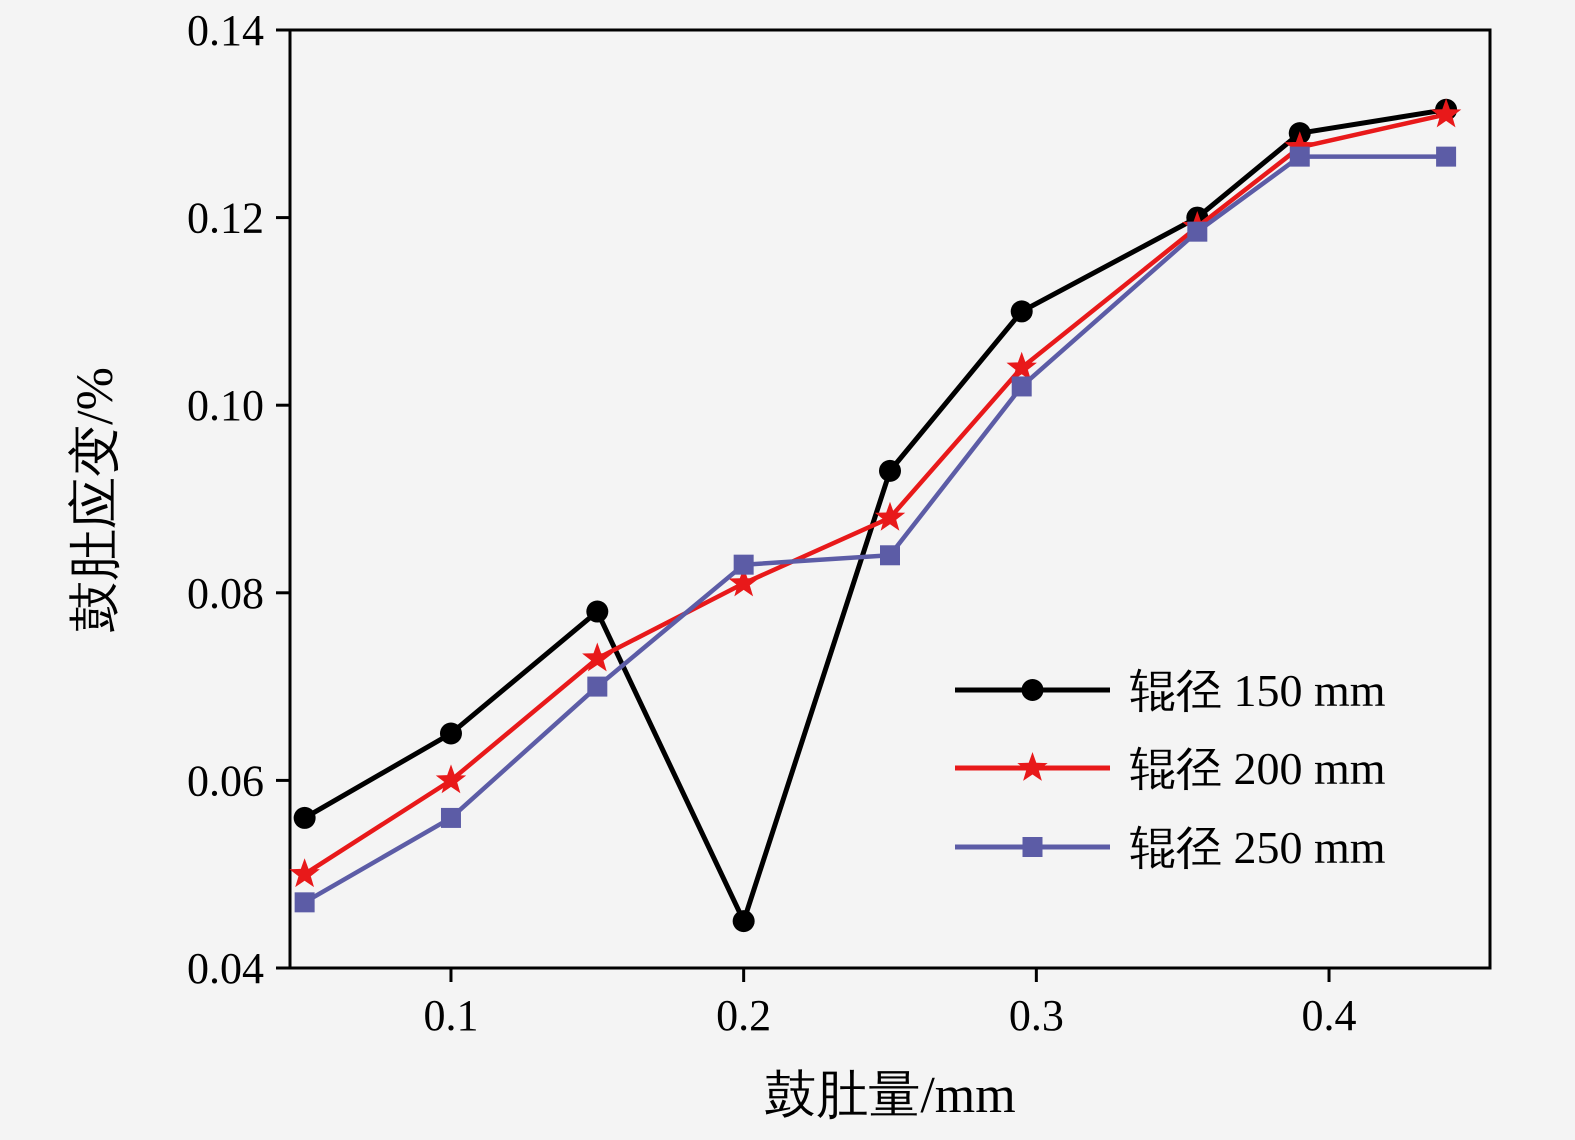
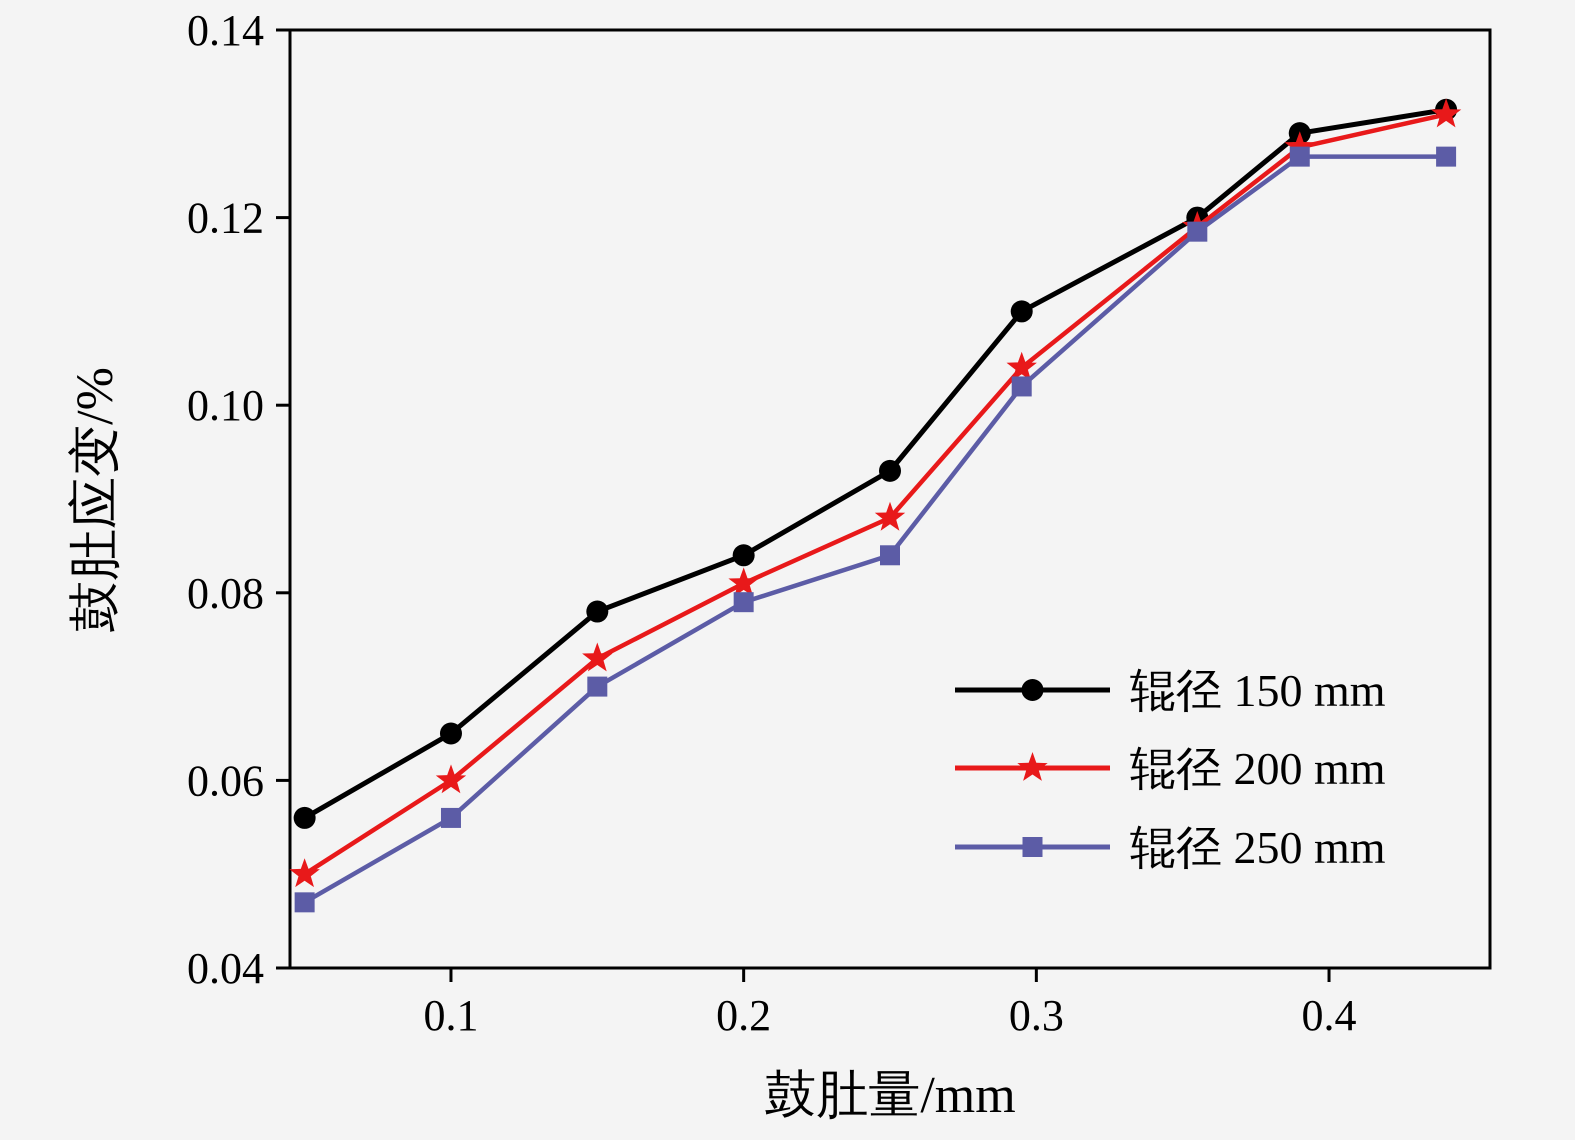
辊径 150 mm/0.2: 0.045 -> 0.084
辊径 250 mm/0.2: 0.083 -> 0.079
